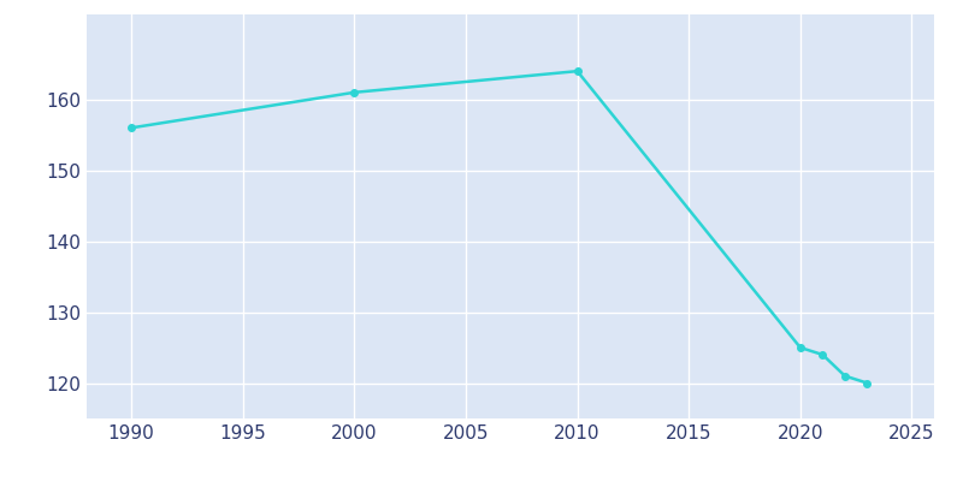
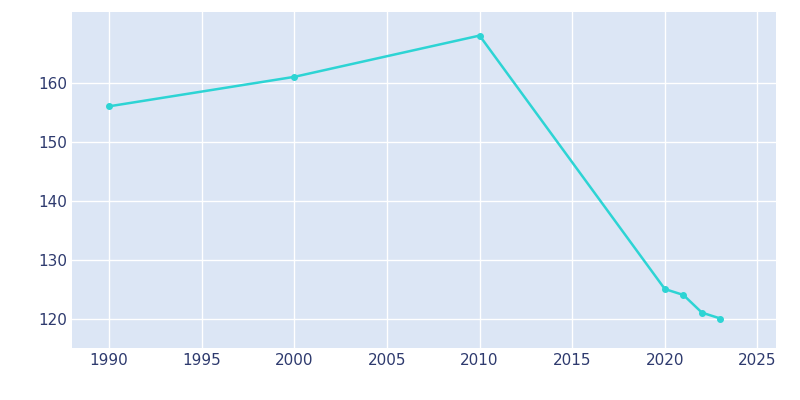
2010: 164 -> 168
